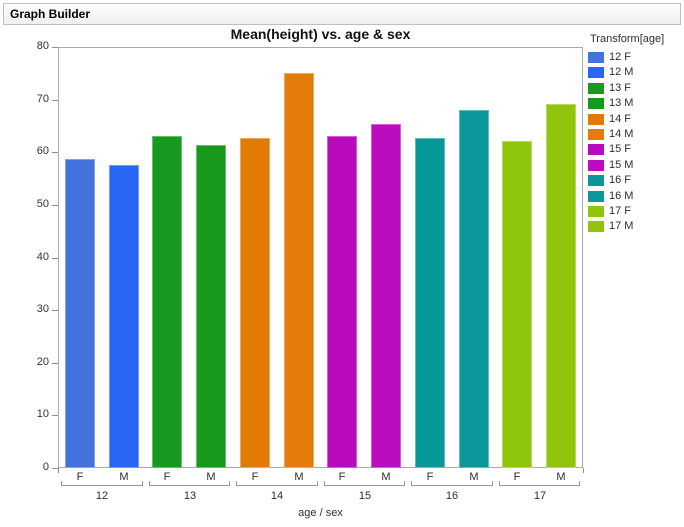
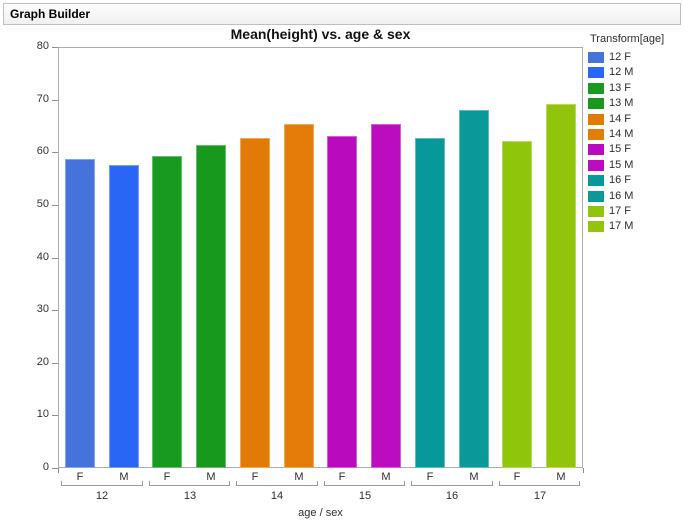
13 F: 63 -> 59
14 M: 75 -> 65
